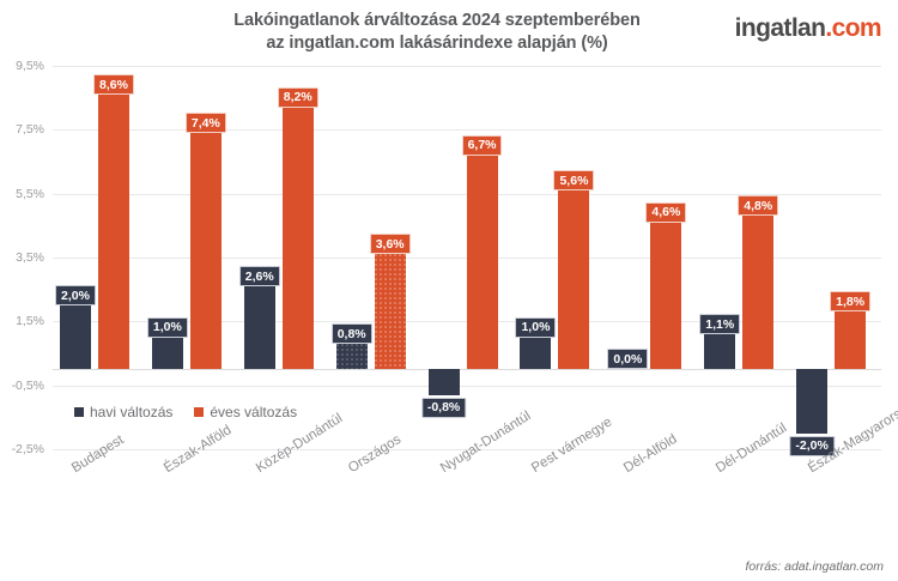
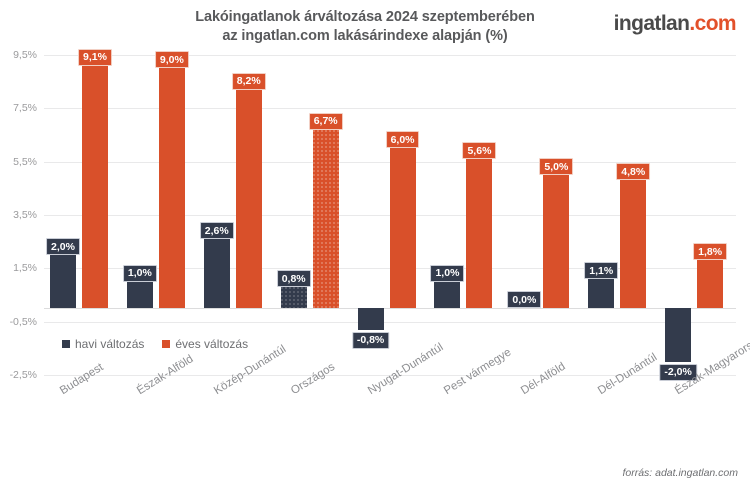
éves változás/Budapest: 8,6% -> 9,1%
éves változás/Észak-Alföld: 7,4% -> 9,0%
éves változás/Országos: 3,6% -> 6,7%
éves változás/Nyugat-Dunántúl: 6,7% -> 6,0%
éves változás/Dél-Alföld: 4,6% -> 5,0%
